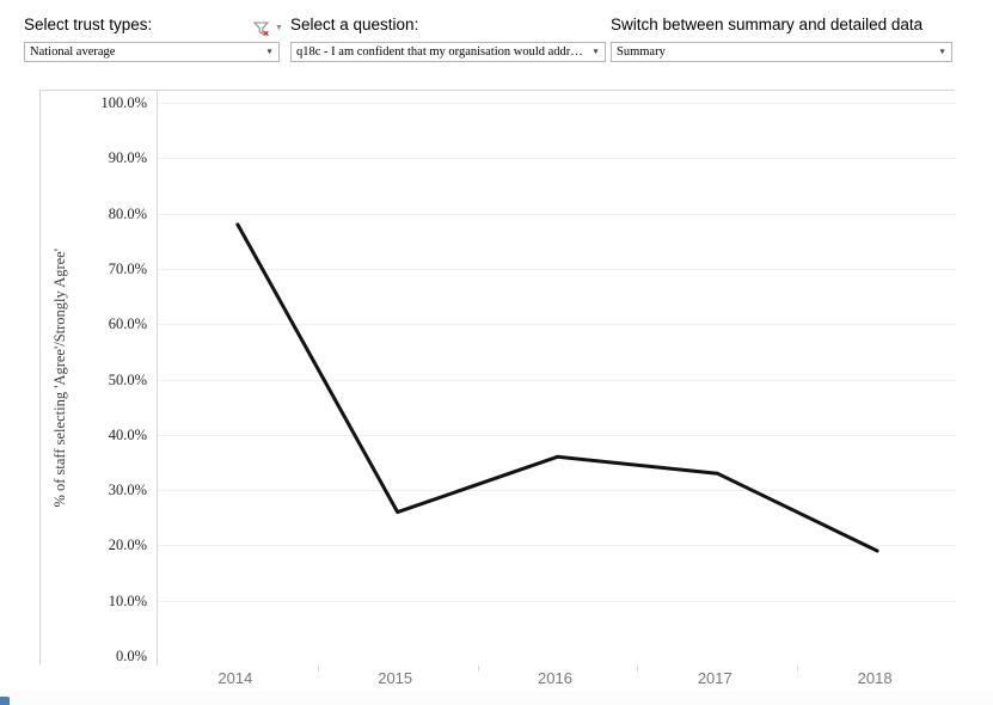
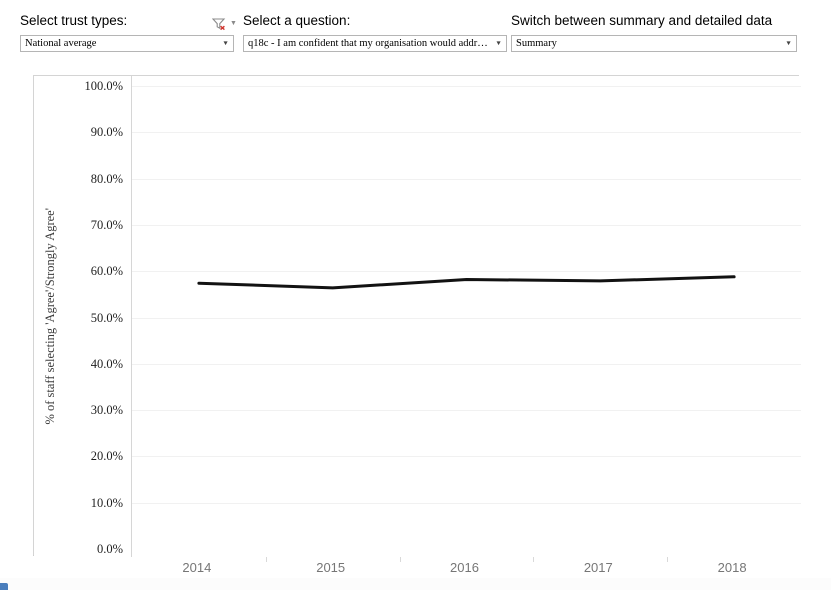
2014: 78% -> 57%
2015: 26% -> 56%
2016: 36% -> 58%
2017: 33% -> 58%
2018: 19% -> 59%
